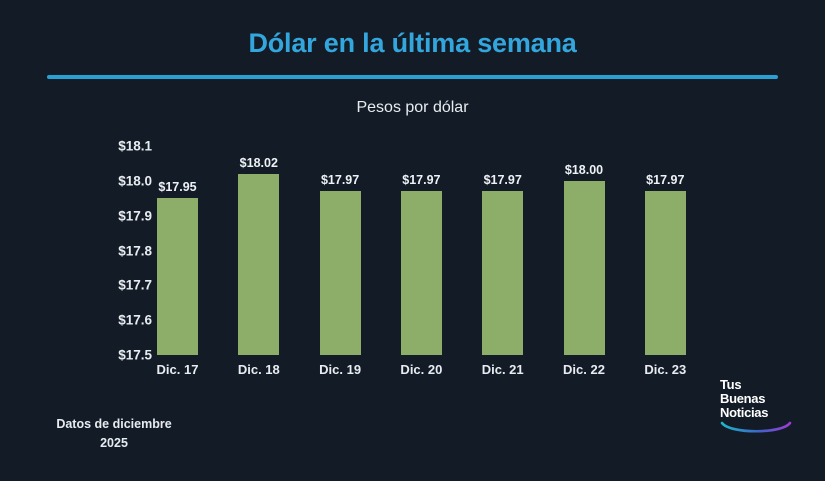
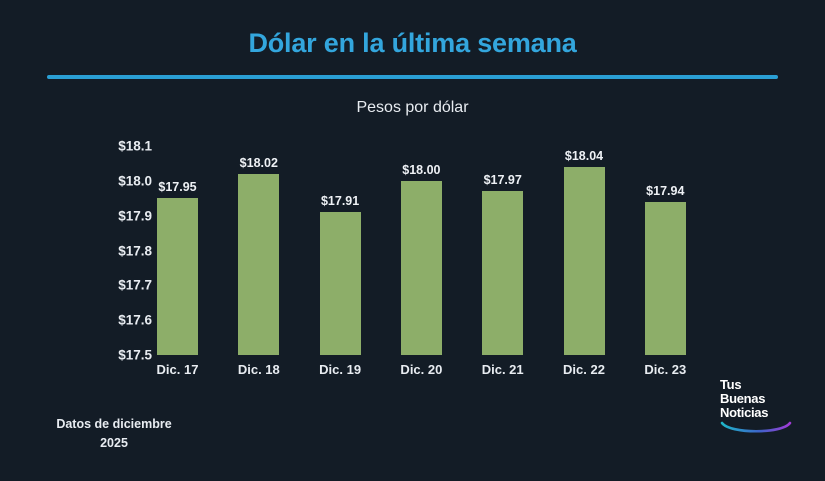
Dic. 19: $17.97 -> $17.91
Dic. 20: $17.97 -> $18.00
Dic. 22: $18.00 -> $18.04
Dic. 23: $17.97 -> $17.94
